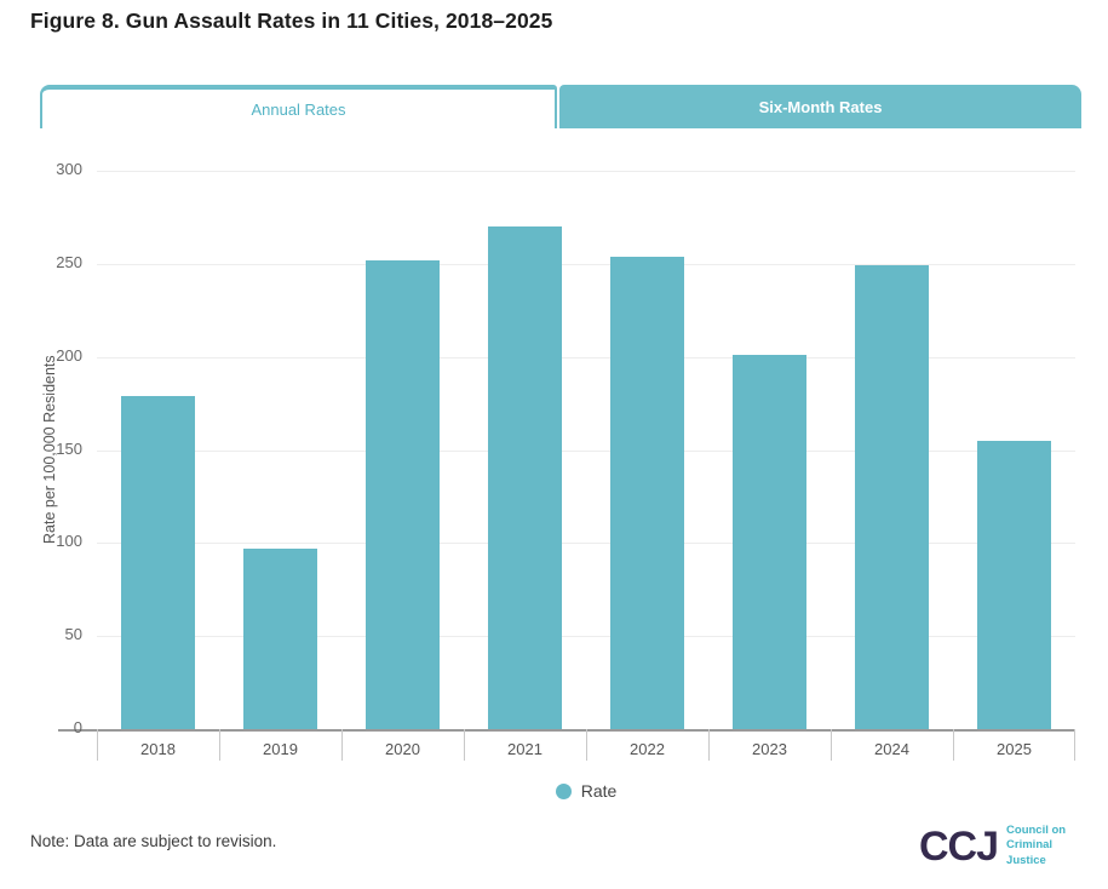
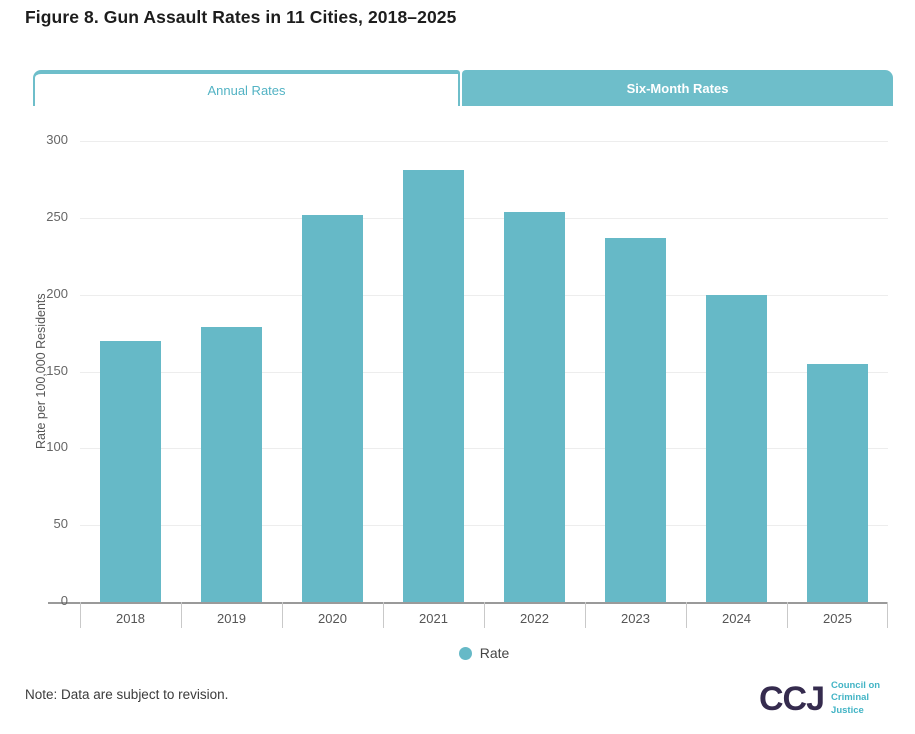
2018: 179 -> 170
2019: 97 -> 179
2021: 270 -> 281
2023: 201 -> 237
2024: 249 -> 200
